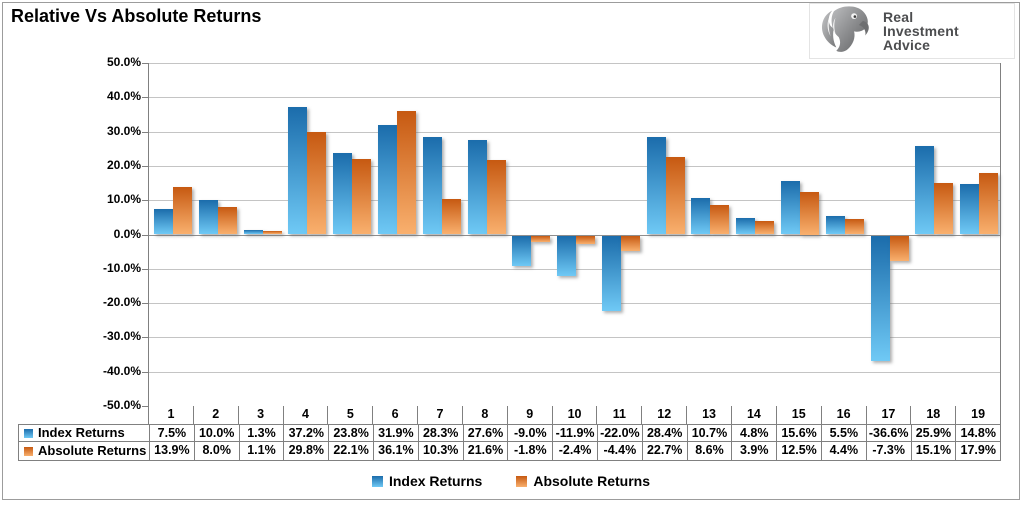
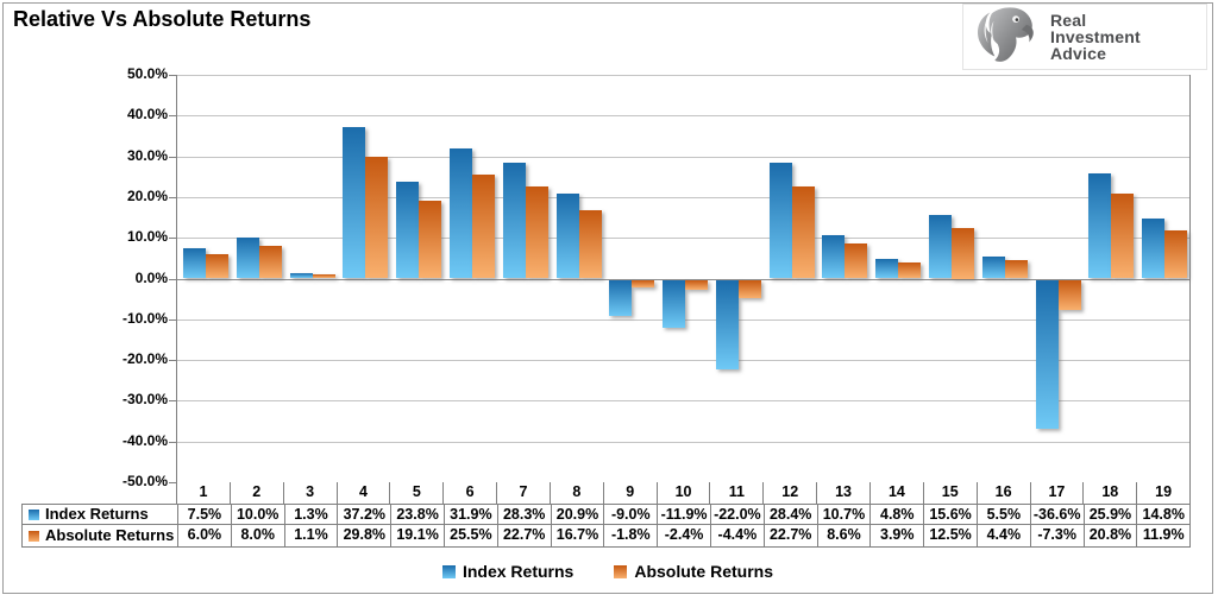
Absolute Returns/1: 13.9% -> 6.0%
Absolute Returns/5: 22.1% -> 19.1%
Absolute Returns/6: 36.1% -> 25.5%
Absolute Returns/7: 10.3% -> 22.7%
Index Returns/8: 27.6% -> 20.9%
Absolute Returns/8: 21.6% -> 16.7%
Absolute Returns/18: 15.1% -> 20.8%
Absolute Returns/19: 17.9% -> 11.9%
